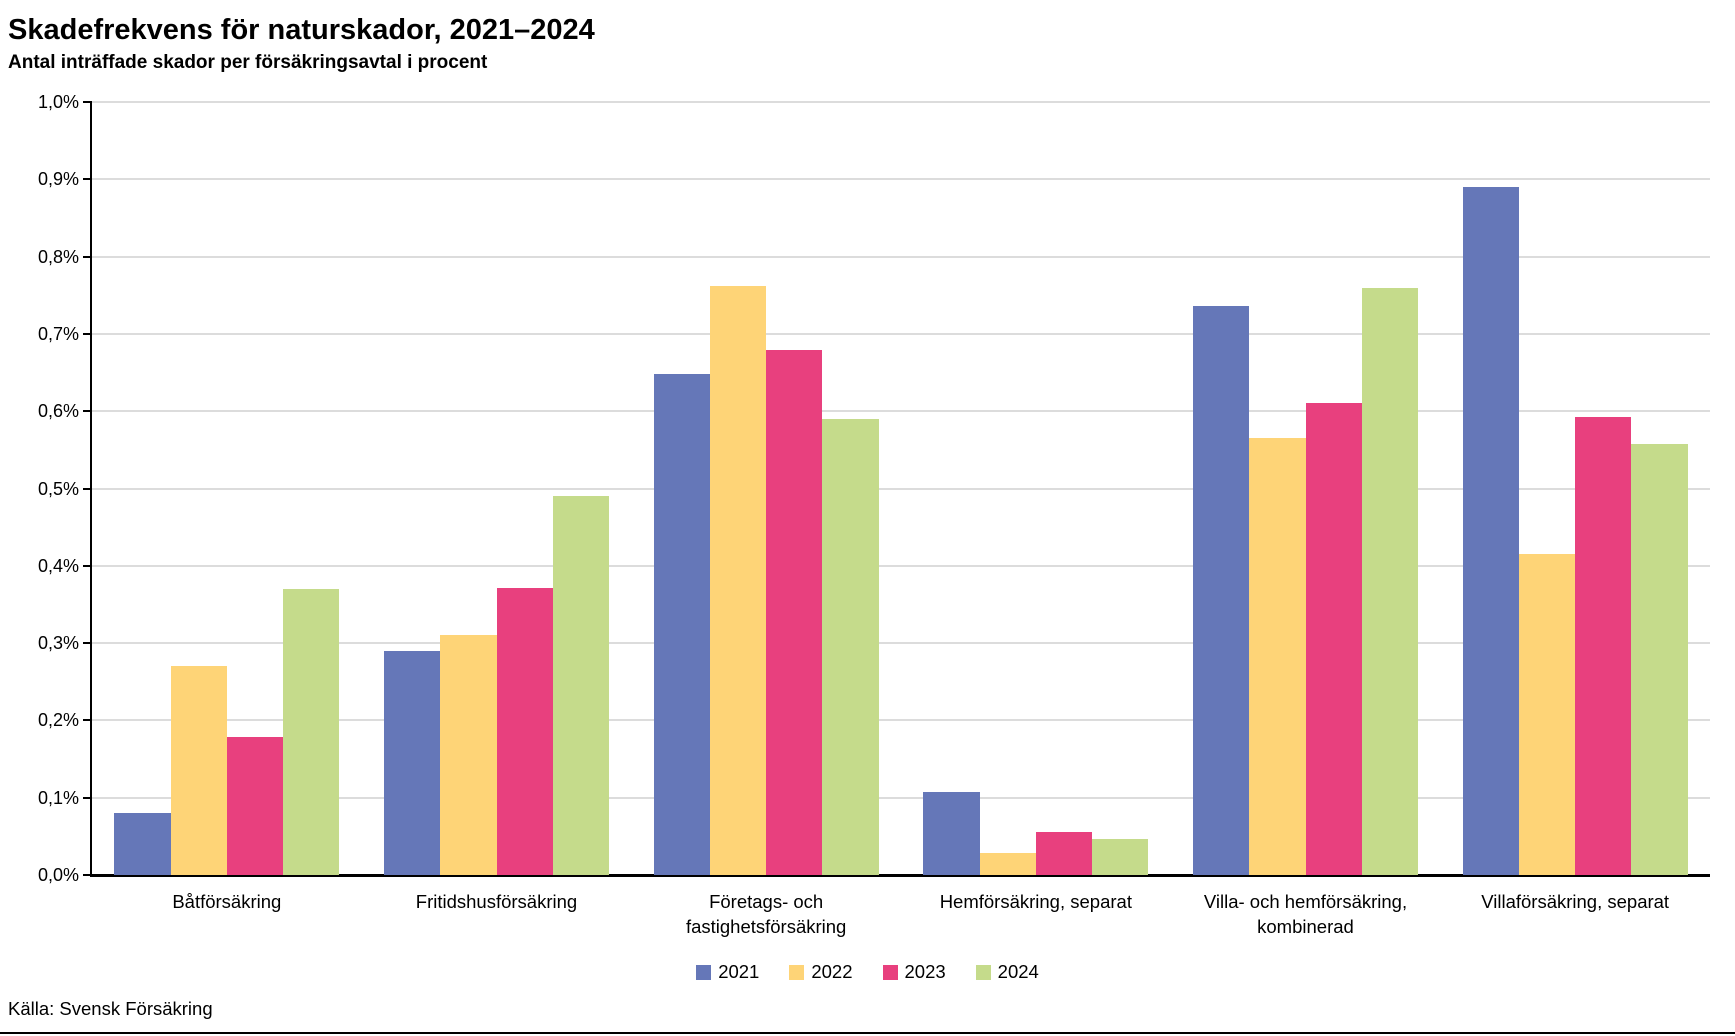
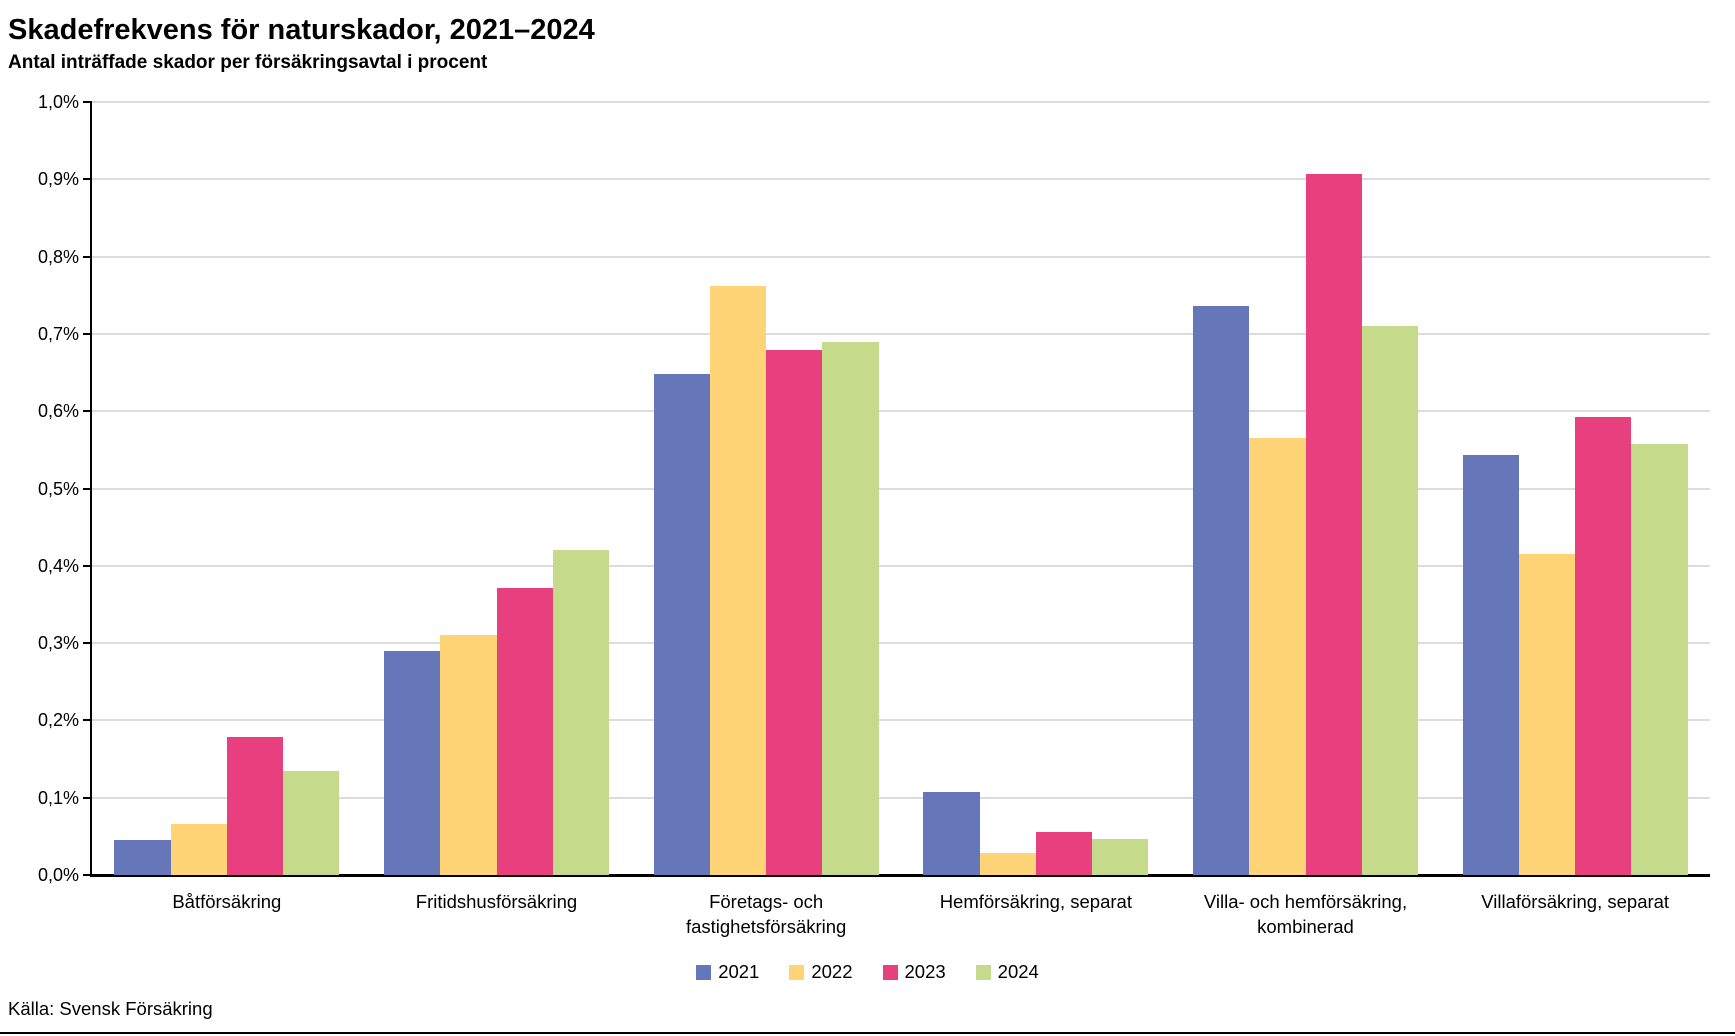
2021/Båtförsäkring: 0,08% -> 0,04%
2022/Båtförsäkring: 0,27% -> 0,07%
2024/Båtförsäkring: 0,37% -> 0,13%
2024/Fritidshusförsäkring: 0,49% -> 0,42%
2024/Företags- och fastighetsförsäkring: 0,59% -> 0,69%
2023/Villa- och hemförsäkring, kombinerad: 0,61% -> 0,91%
2024/Villa- och hemförsäkring, kombinerad: 0,76% -> 0,71%
2021/Villaförsäkring, separat: 0,89% -> 0,54%
